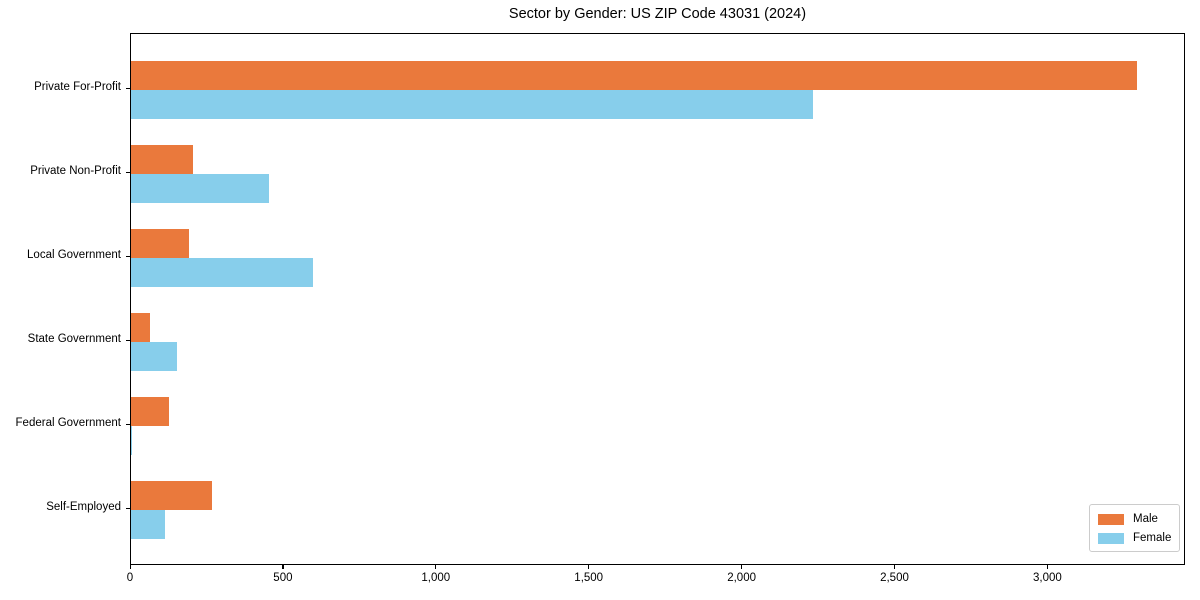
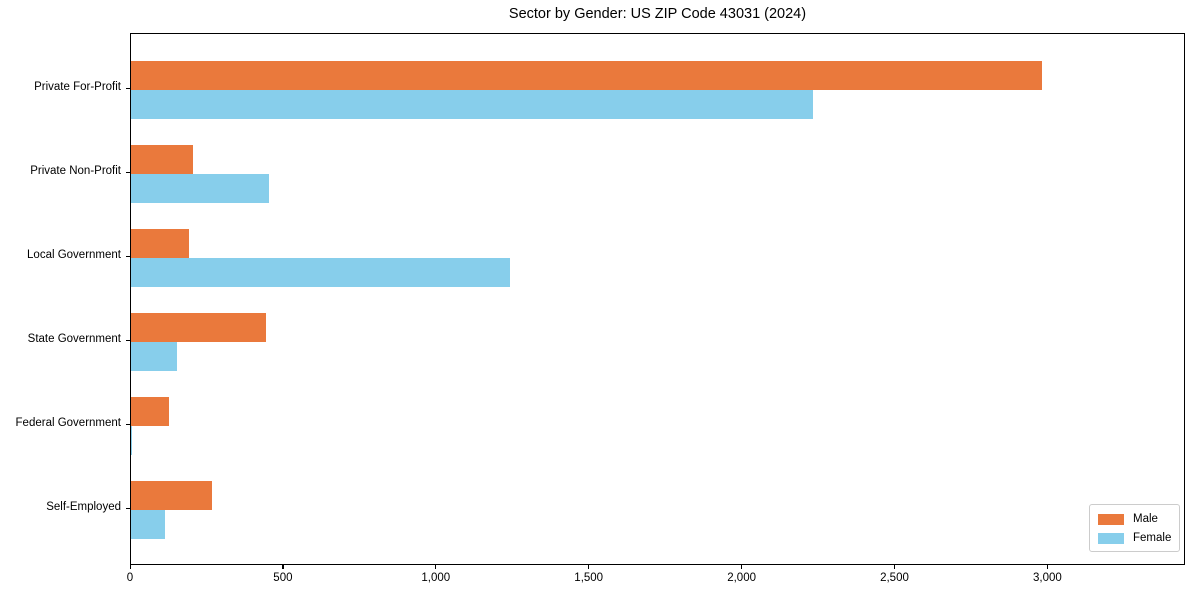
Male/Private For-Profit: 3290 -> 2980
Female/Local Government: 600 -> 1240
Male/State Government: 60 -> 440
